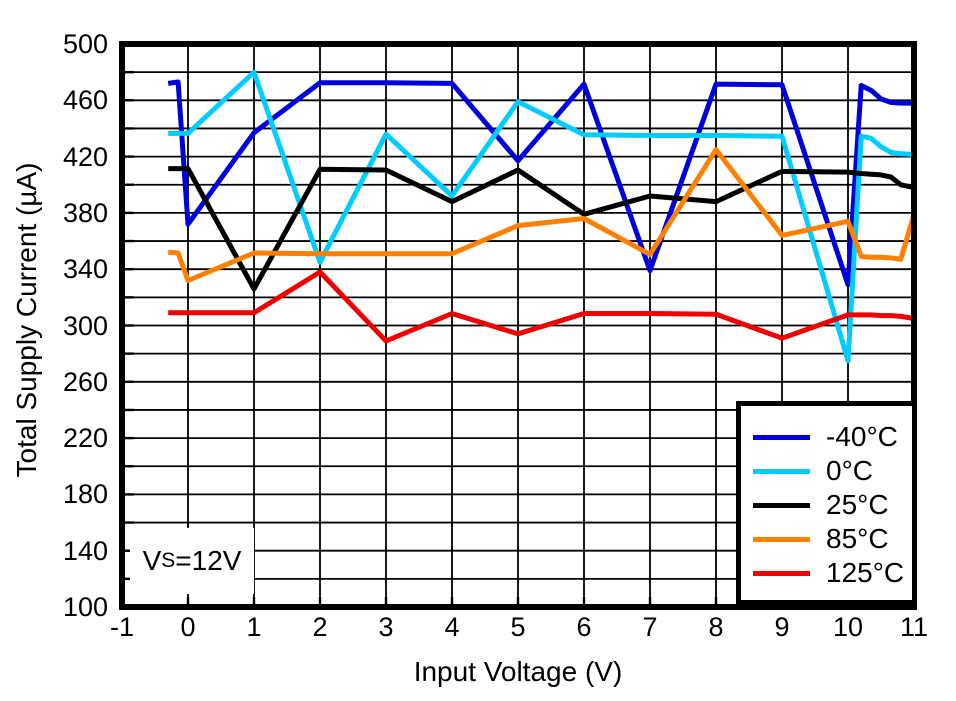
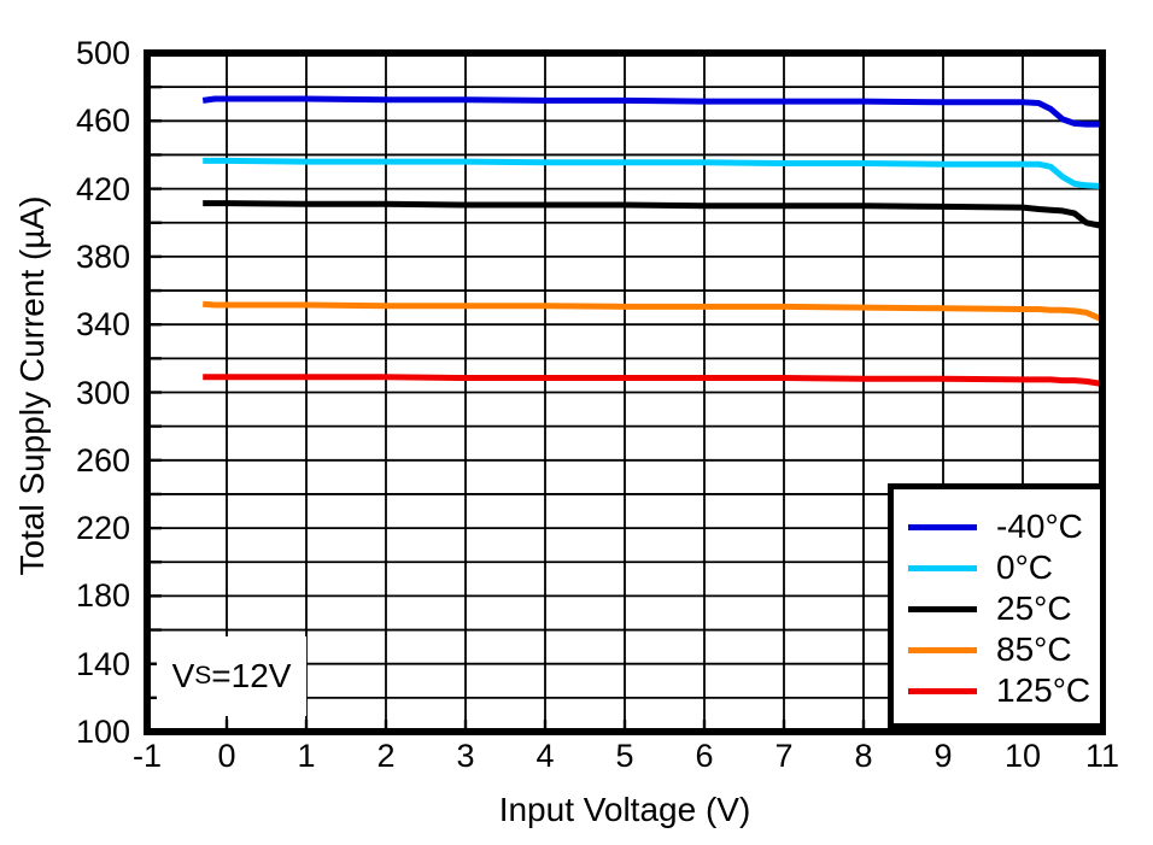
-40°C/0: 372 -> 473
85°C/0: 332 -> 352
-40°C/1: 437 -> 473
0°C/1: 480 -> 436
25°C/1: 326 -> 411
0°C/2: 345 -> 436
125°C/2: 338 -> 309
125°C/3: 289 -> 308
0°C/4: 392 -> 436
25°C/4: 388 -> 410
-40°C/5: 417 -> 472
0°C/5: 459 -> 436
85°C/5: 371 -> 350
125°C/5: 294 -> 308
25°C/6: 379 -> 410
85°C/6: 376 -> 350
-40°C/7: 339 -> 472
25°C/7: 392 -> 410
25°C/8: 388 -> 410
85°C/8: 425 -> 350
85°C/9: 364 -> 350
125°C/9: 291 -> 308
-40°C/10: 329 -> 471
0°C/10: 275 -> 434
85°C/10: 374 -> 349
85°C/11: 379 -> 343
